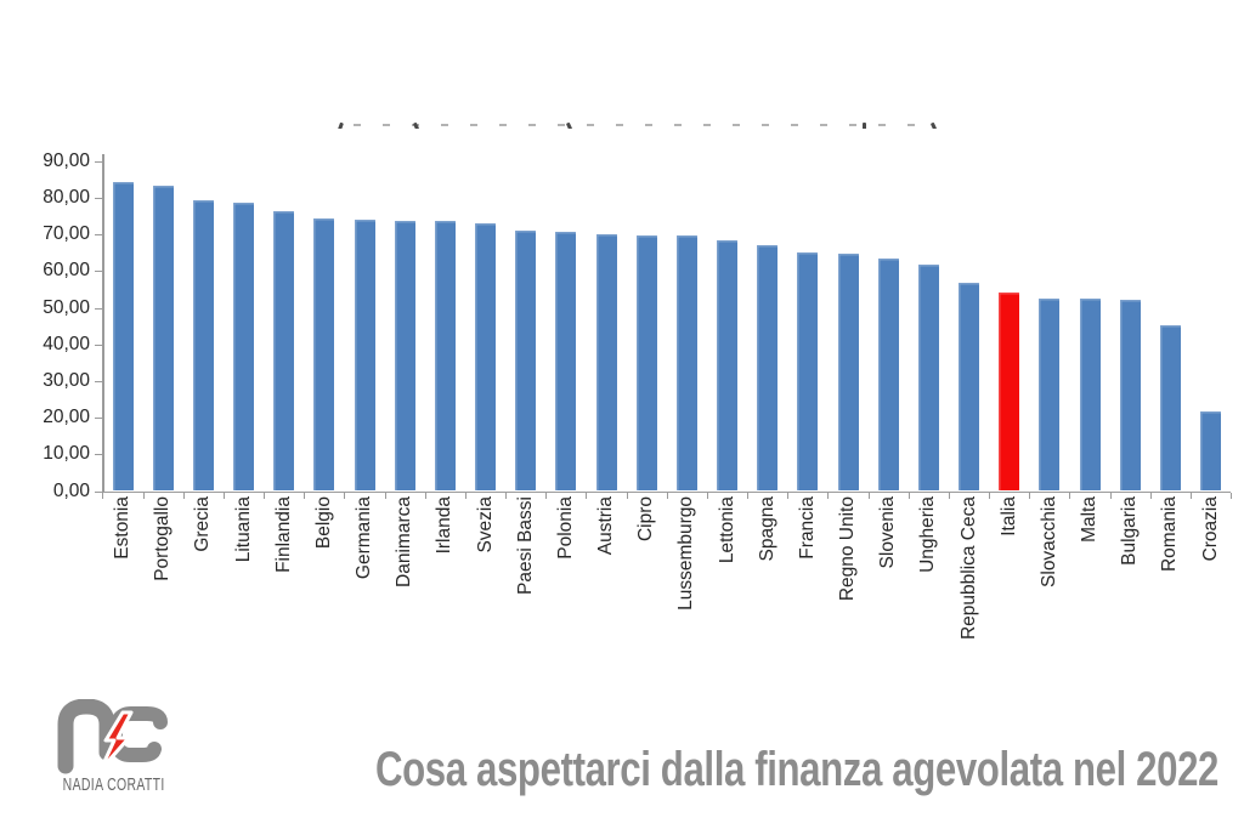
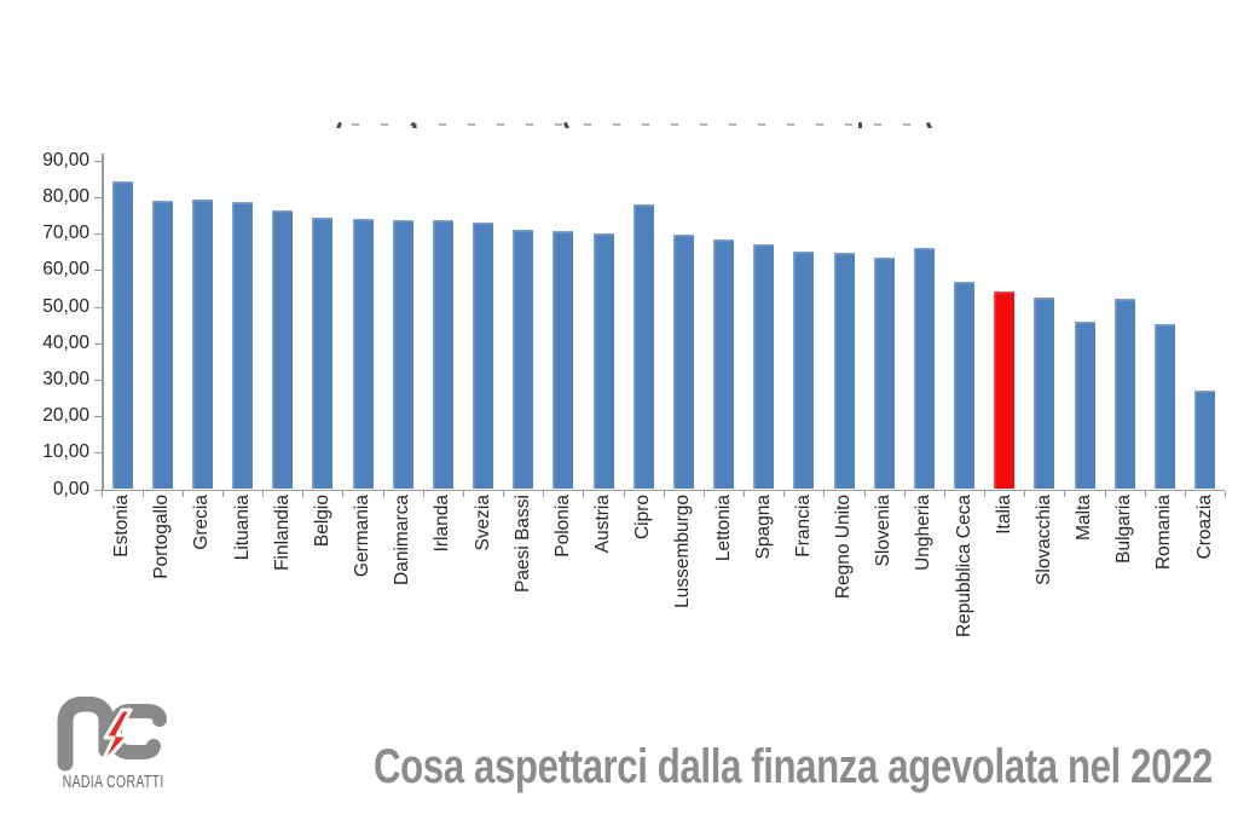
Portogallo: 83 -> 79
Cipro: 70 -> 78
Ungheria: 62 -> 66
Malta: 52 -> 46
Croazia: 22 -> 27
